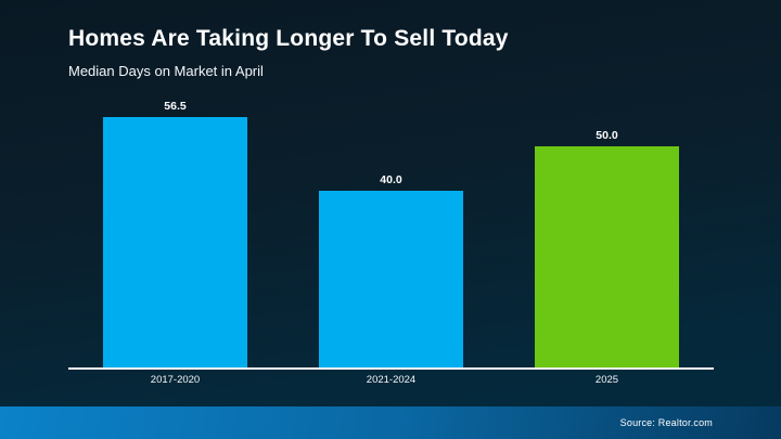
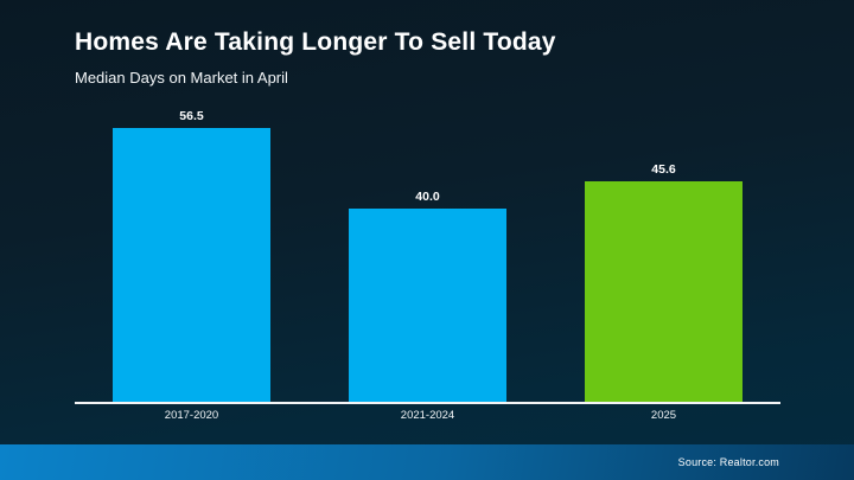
2025: 50.0 -> 45.6
